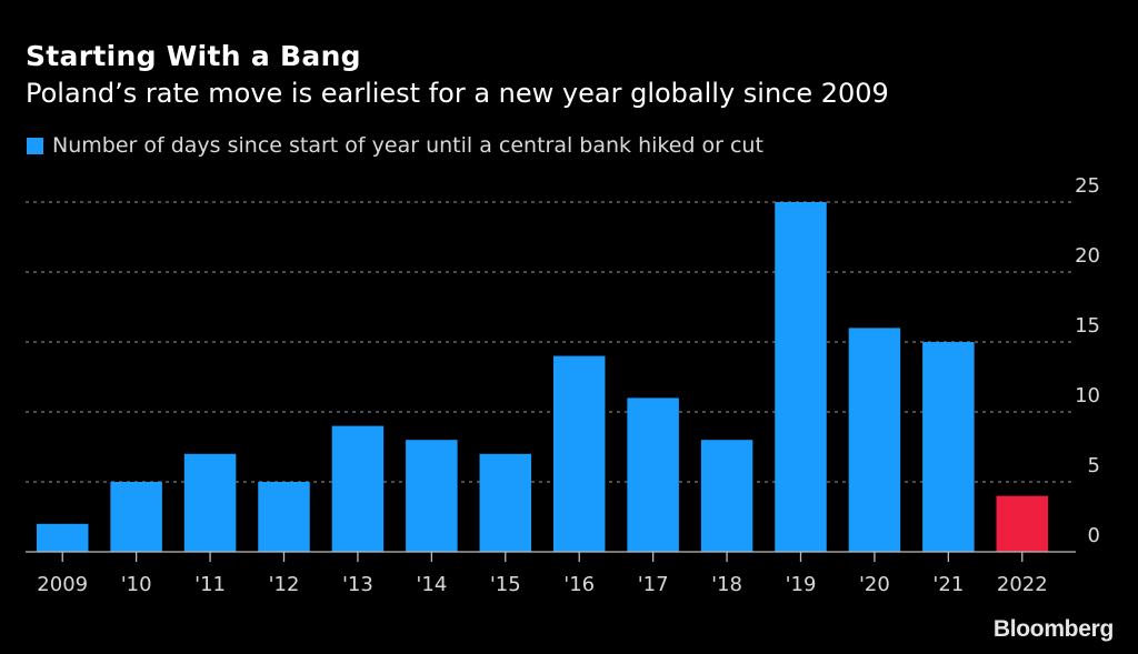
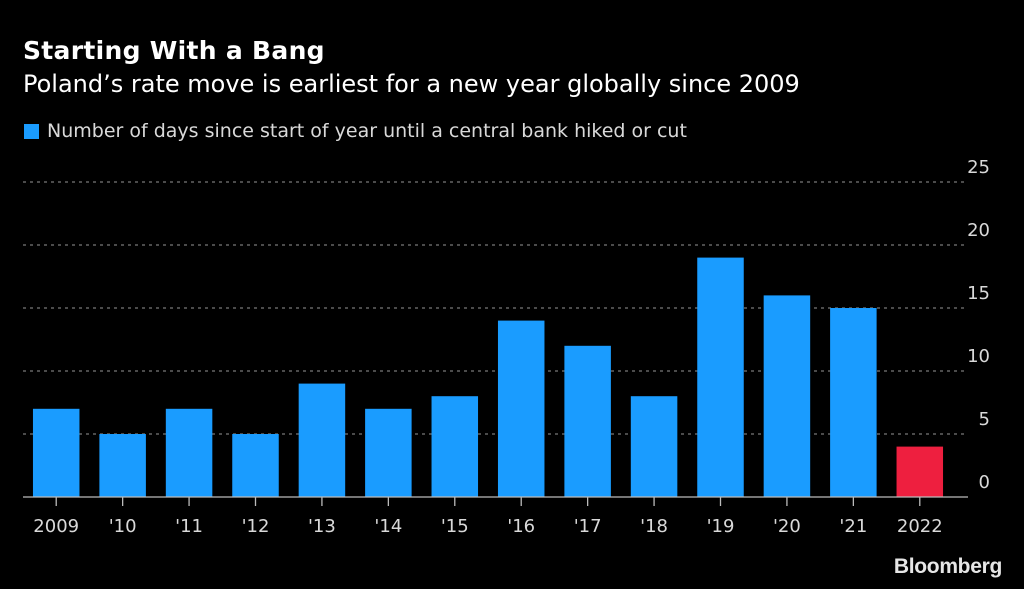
2009: 2 -> 7
'14: 8 -> 7
'15: 7 -> 8
'17: 11 -> 12
'19: 25 -> 19
